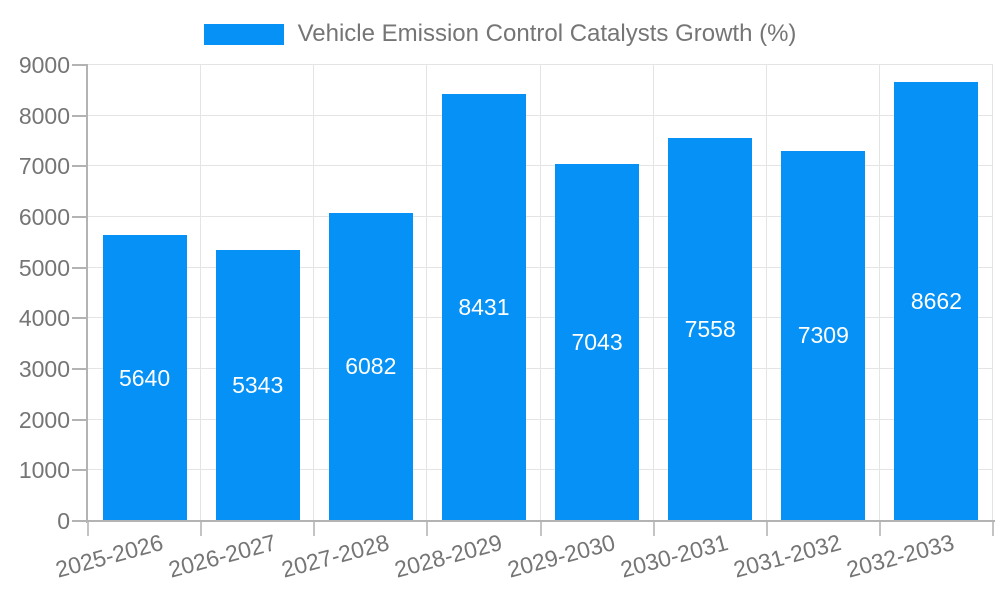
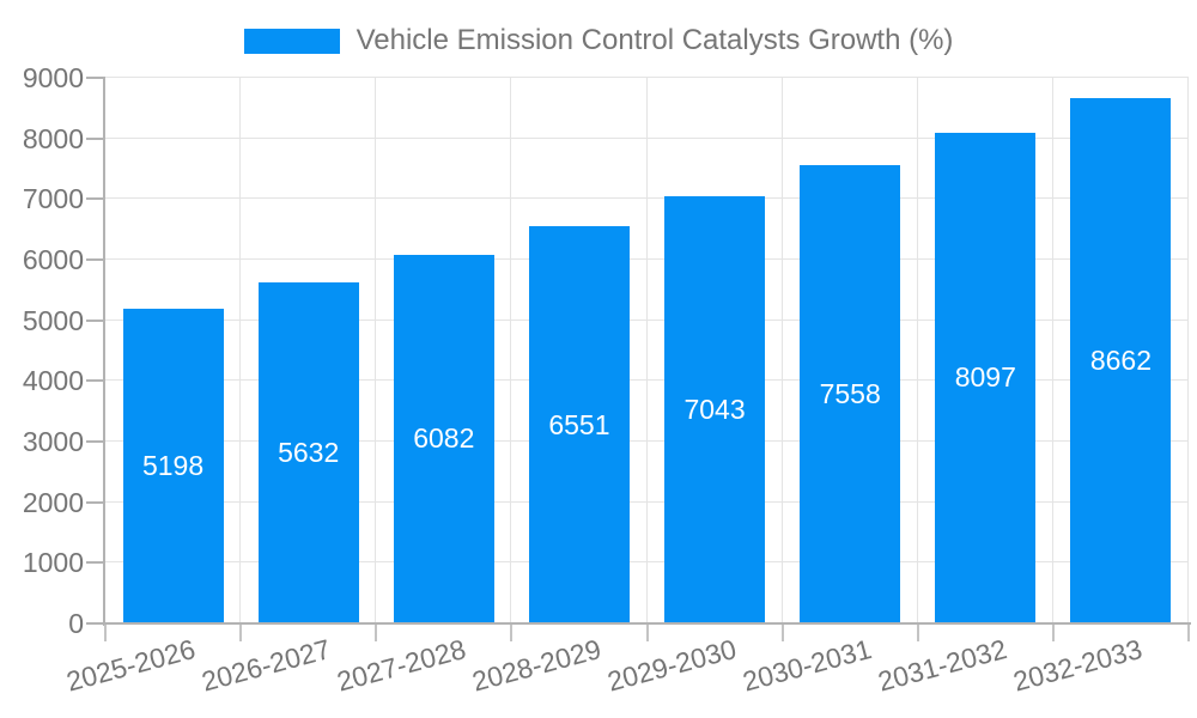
2025-2026: 5640 -> 5198
2026-2027: 5343 -> 5632
2028-2029: 8431 -> 6551
2031-2032: 7309 -> 8097
